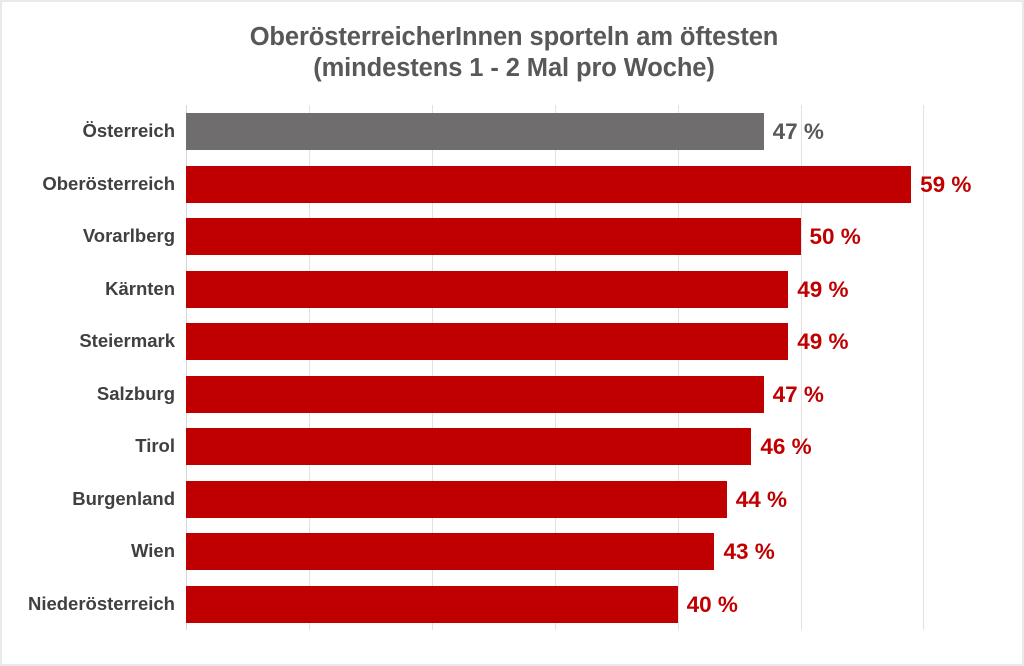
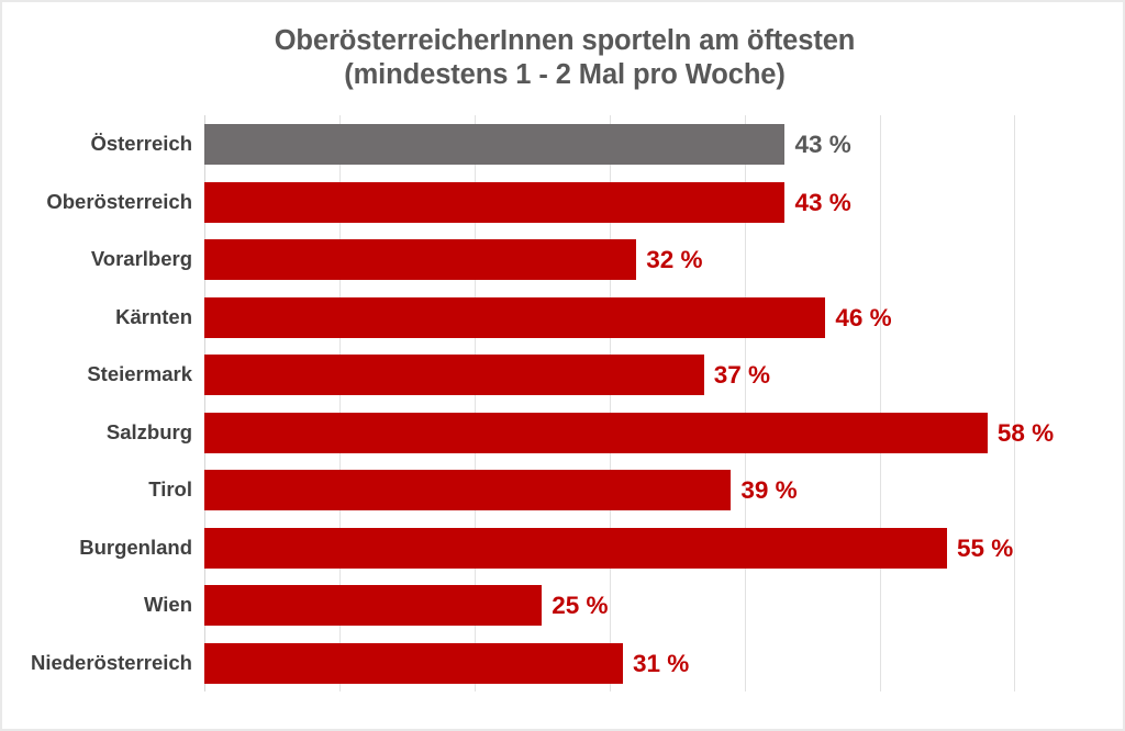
Österreich: 47 -> 43
Oberösterreich: 59 -> 43
Vorarlberg: 50 -> 32
Kärnten: 49 -> 46
Steiermark: 49 -> 37
Salzburg: 47 -> 58
Tirol: 46 -> 39
Burgenland: 44 -> 55
Wien: 43 -> 25
Niederösterreich: 40 -> 31
